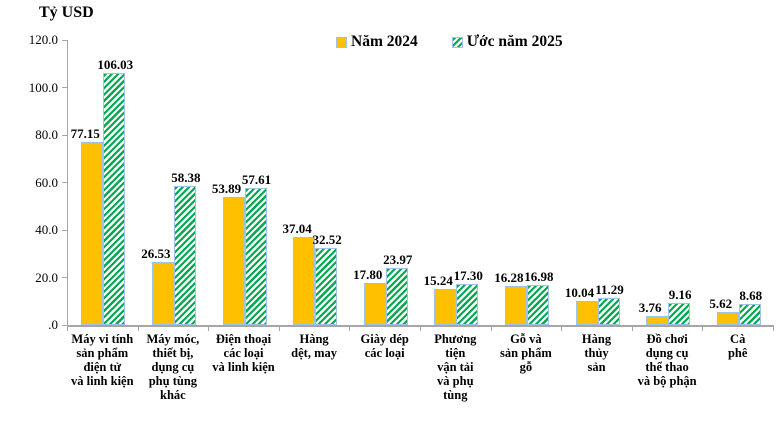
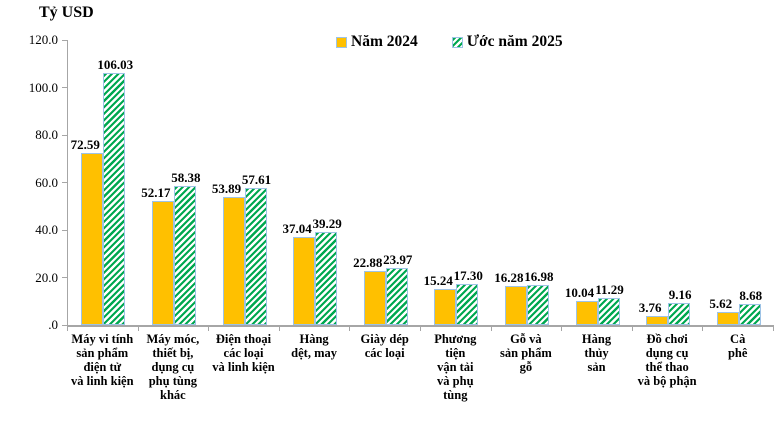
Năm 2024/Máy vi tính sản phẩm điện tử và linh kiện: 77.15 -> 72.59
Năm 2024/Máy móc, thiết bị, dụng cụ phụ tùng khác: 26.53 -> 52.17
Ước năm 2025/Hàng dệt, may: 32.52 -> 39.29
Năm 2024/Giày dép các loại: 17.80 -> 22.88
